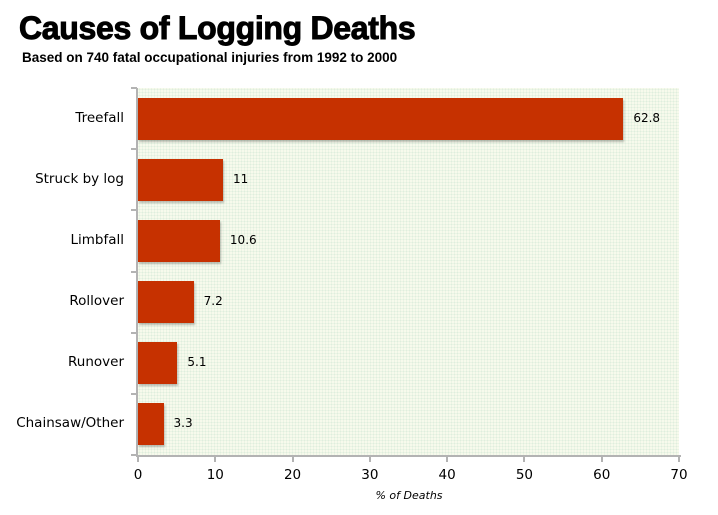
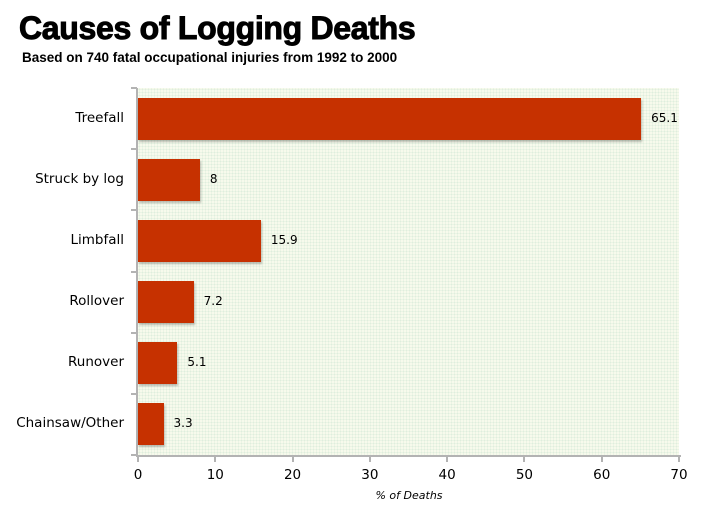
Treefall: 62.8 -> 65.1
Struck by log: 11 -> 8
Limbfall: 10.6 -> 15.9
